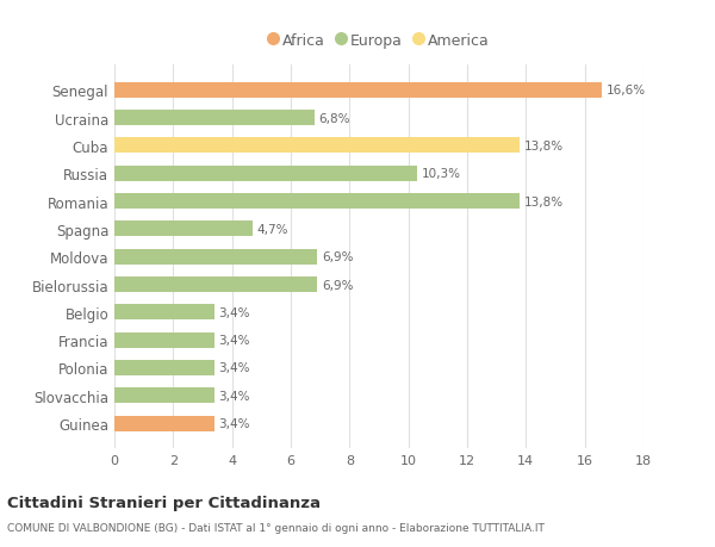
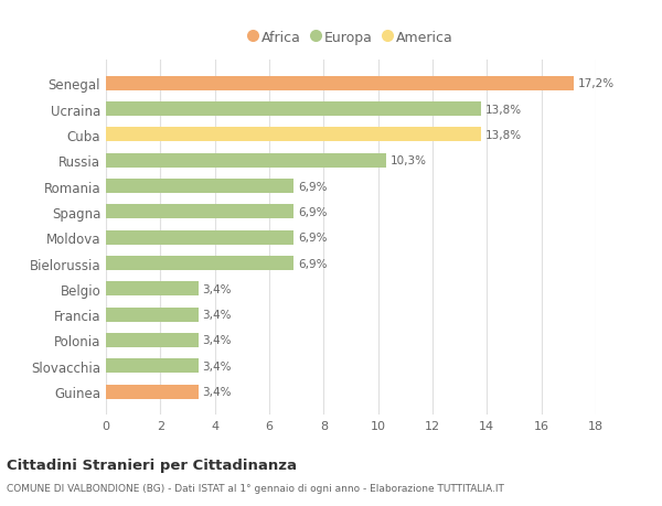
Senegal: 16,6% -> 17,2%
Ucraina: 6,8% -> 13,8%
Romania: 13,8% -> 6,9%
Spagna: 4,7% -> 6,9%
